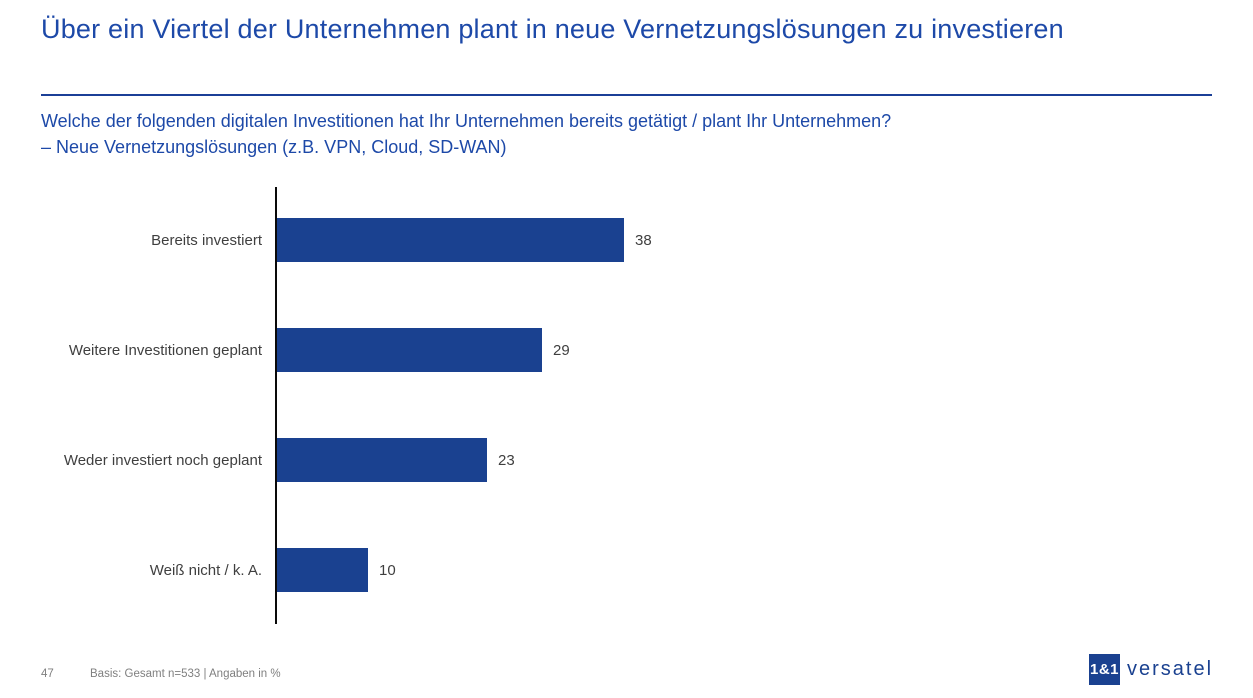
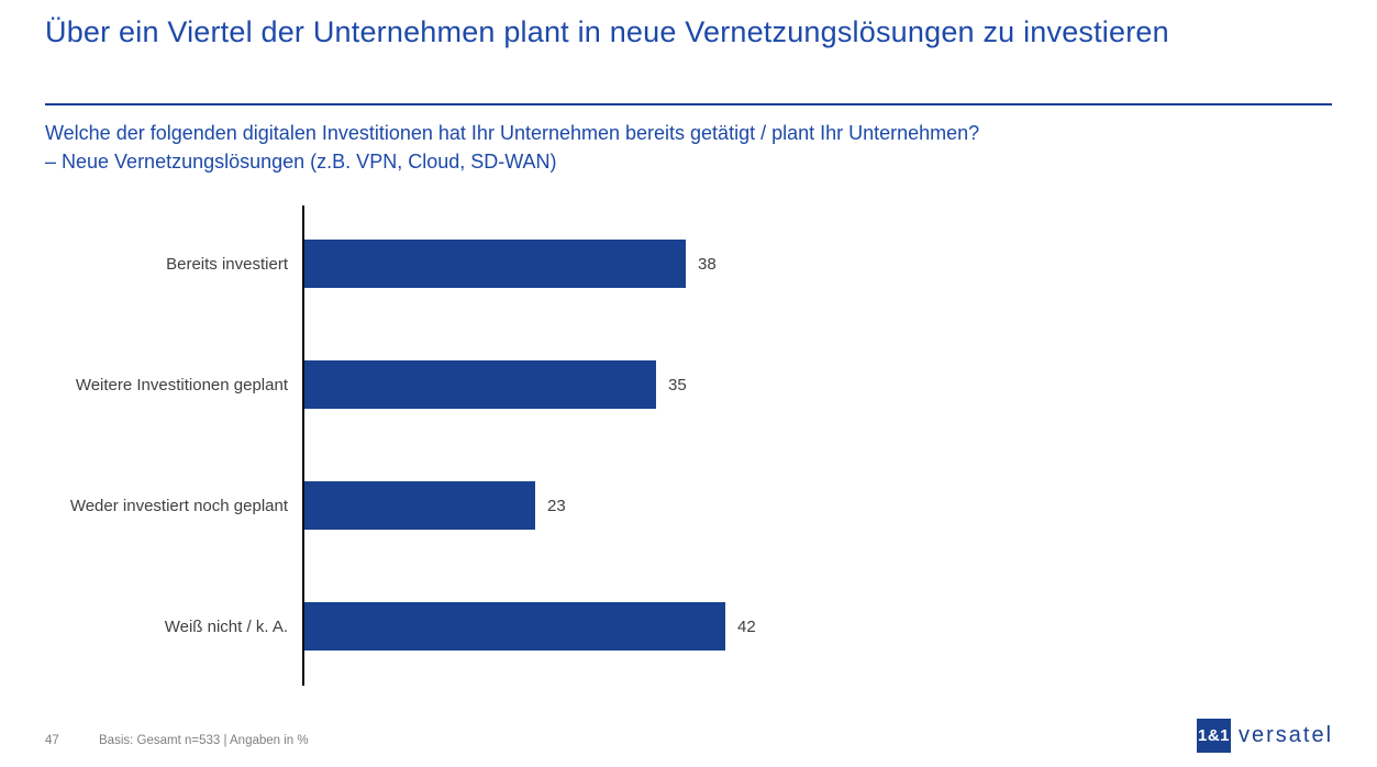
Weitere Investitionen geplant: 29 -> 35
Weiß nicht / k. A.: 10 -> 42
